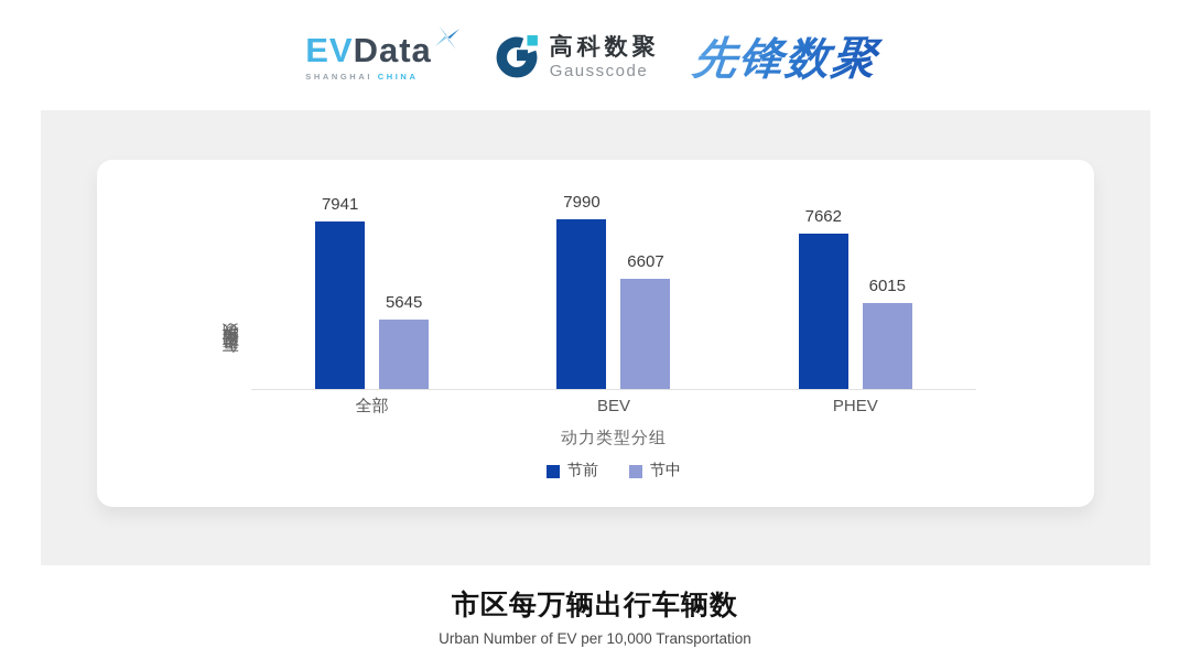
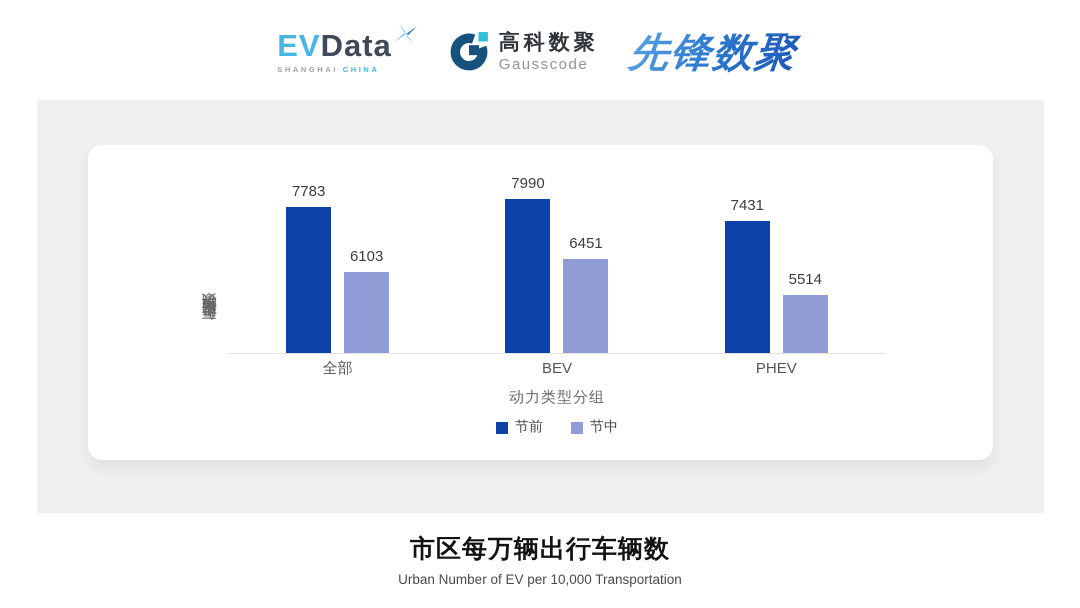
节前/全部: 7941 -> 7783
节中/全部: 5645 -> 6103
节中/BEV: 6607 -> 6451
节前/PHEV: 7662 -> 7431
节中/PHEV: 6015 -> 5514
